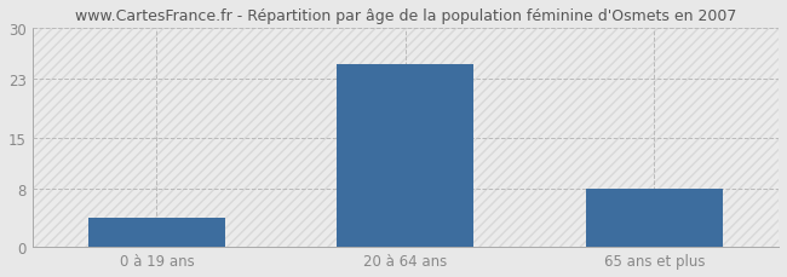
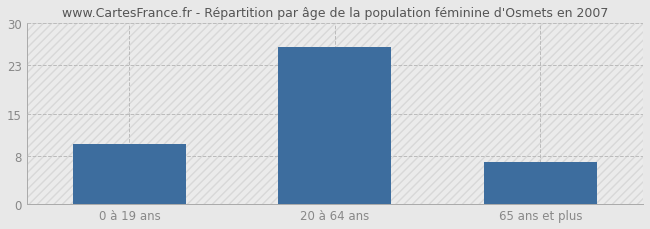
0 à 19 ans: 4 -> 10
20 à 64 ans: 25 -> 26
65 ans et plus: 8 -> 7
